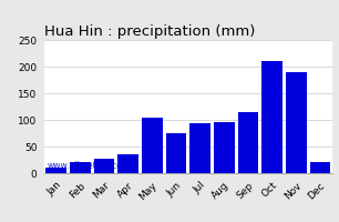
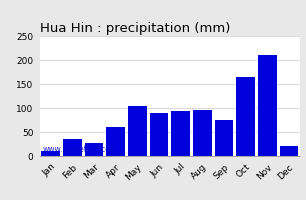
Feb: 20 -> 35
Apr: 35 -> 60
Jun: 75 -> 90
Sep: 115 -> 75
Oct: 210 -> 165
Nov: 190 -> 210
